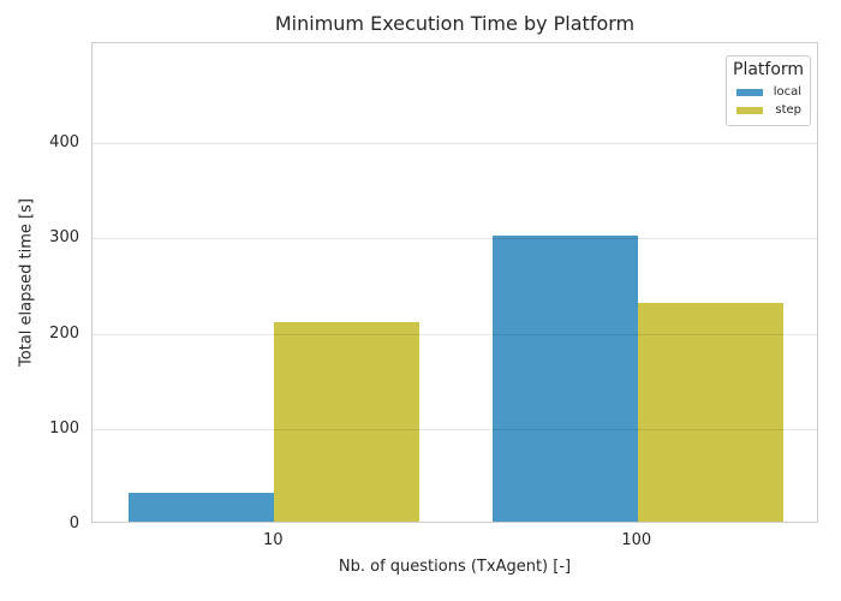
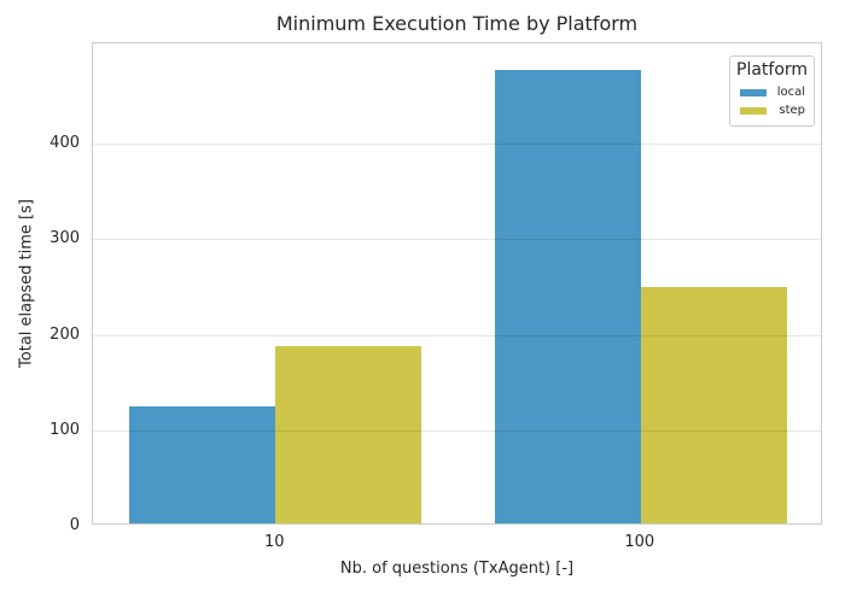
local/10: 30 -> 120
step/10: 210 -> 180
local/100: 300 -> 480
step/100: 230 -> 250
